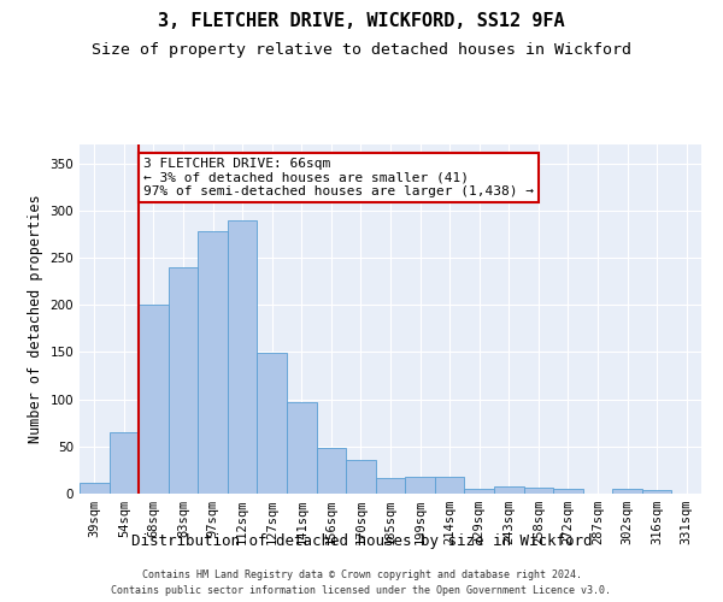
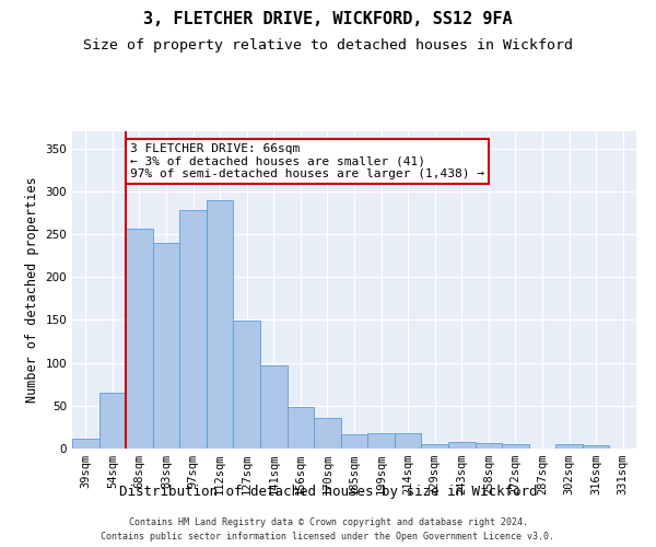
68sqm: 200 -> 256
